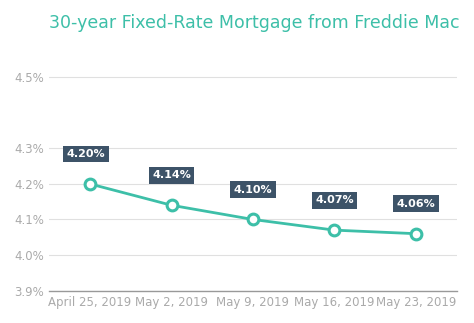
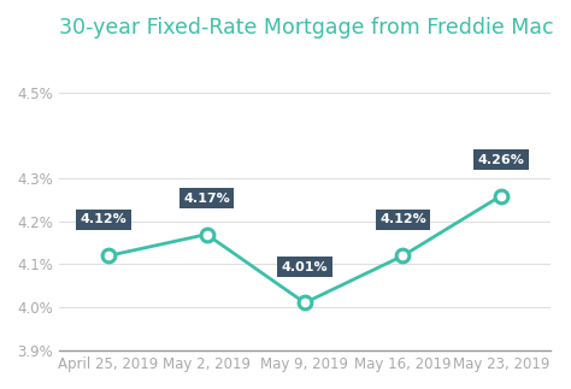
April 25, 2019: 4.20% -> 4.12%
May 2, 2019: 4.14% -> 4.17%
May 9, 2019: 4.10% -> 4.01%
May 16, 2019: 4.07% -> 4.12%
May 23, 2019: 4.06% -> 4.26%
